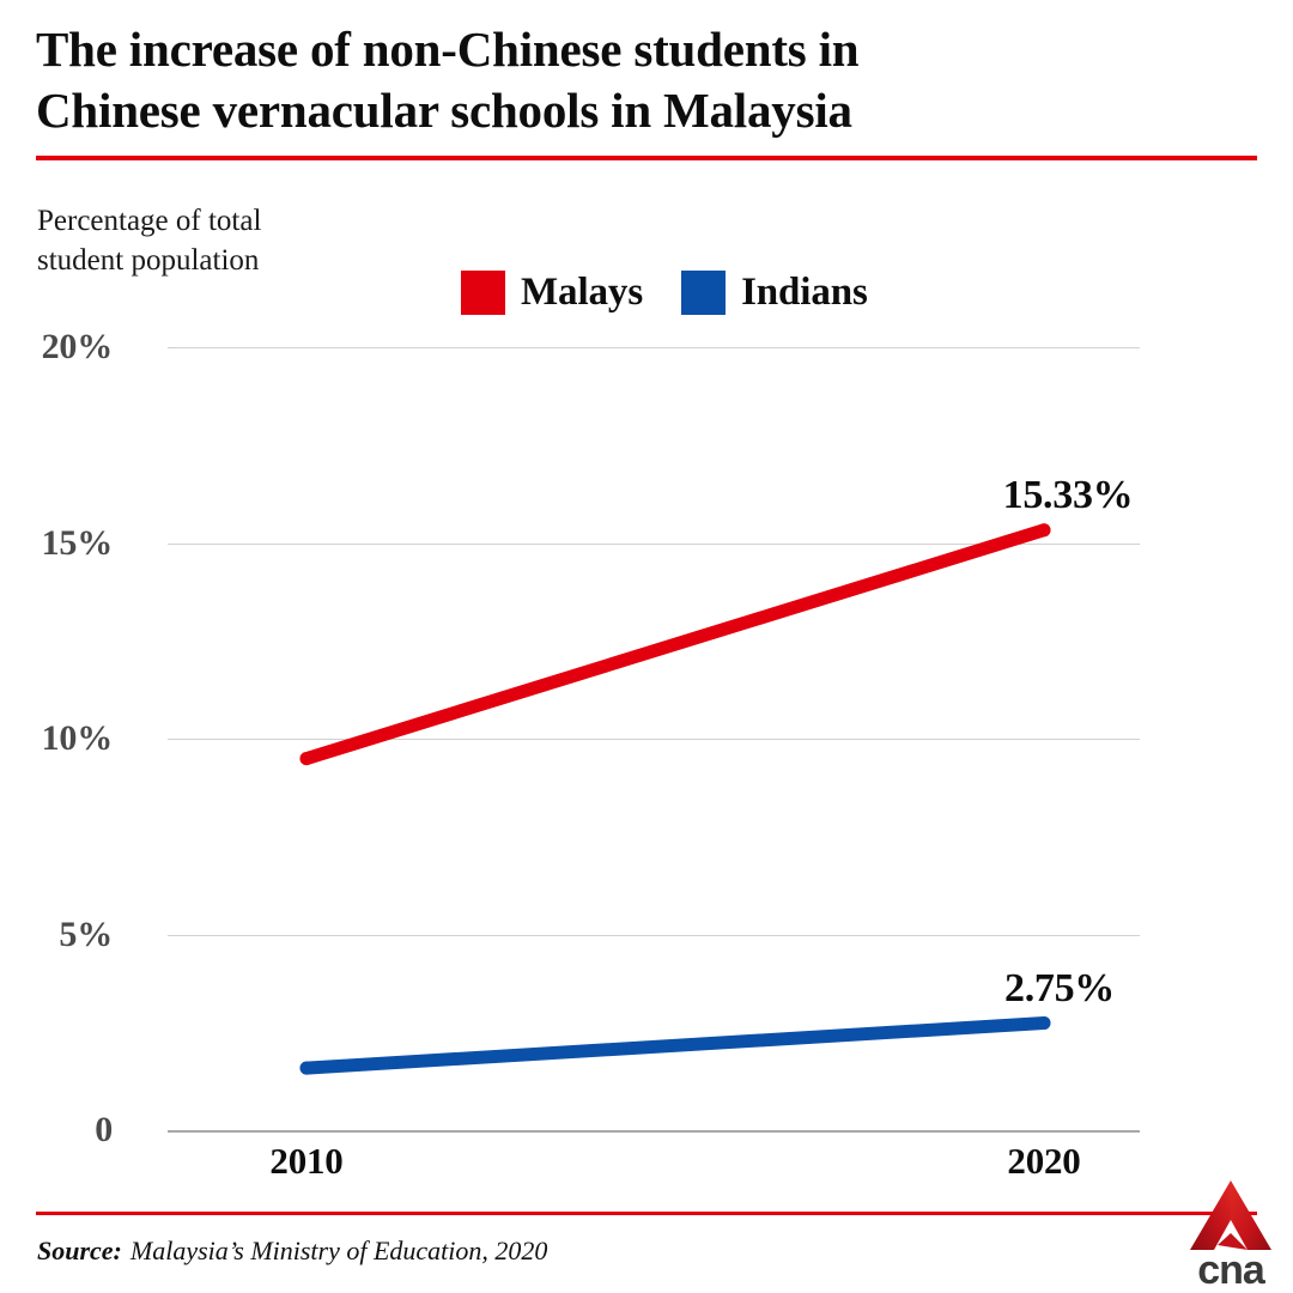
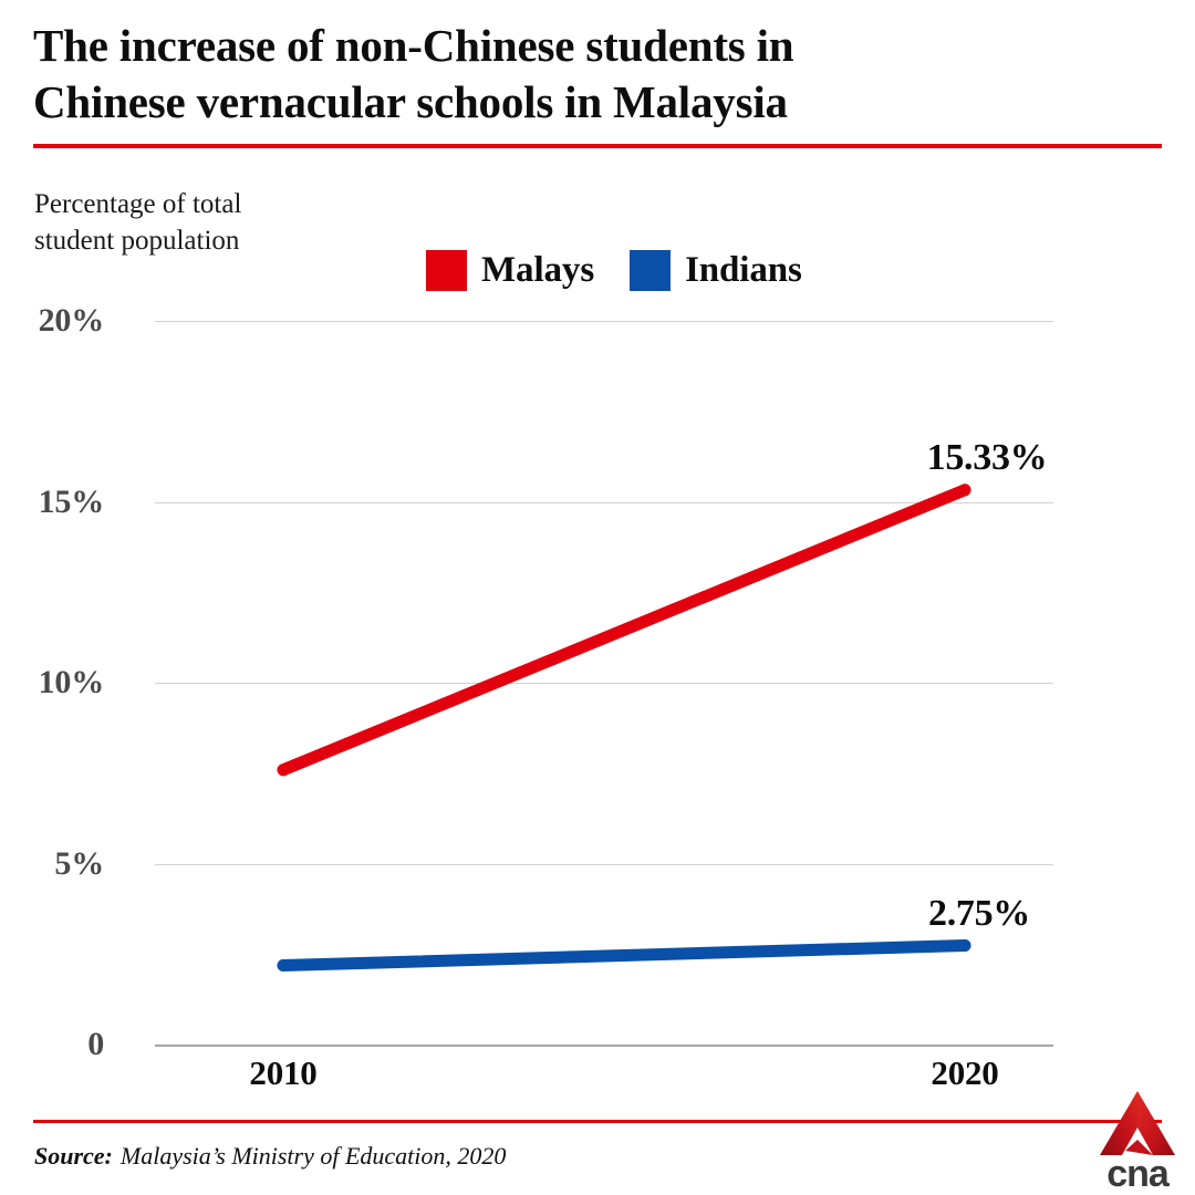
Malays/2010: 9.5% -> 7.6%
Indians/2010: 1.6% -> 2.2%
